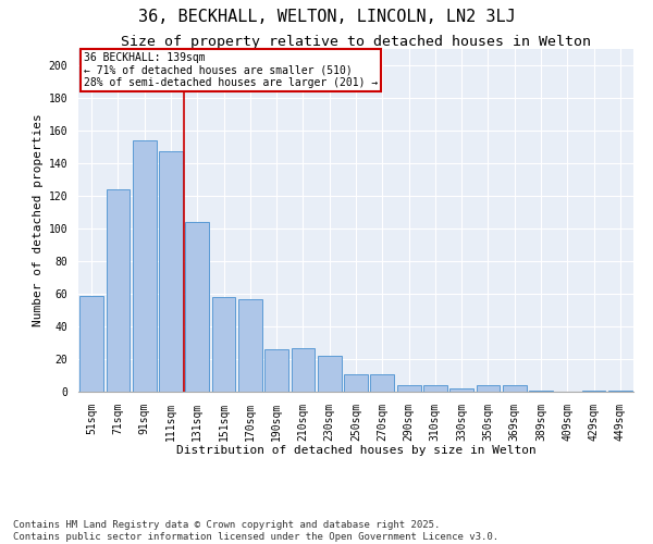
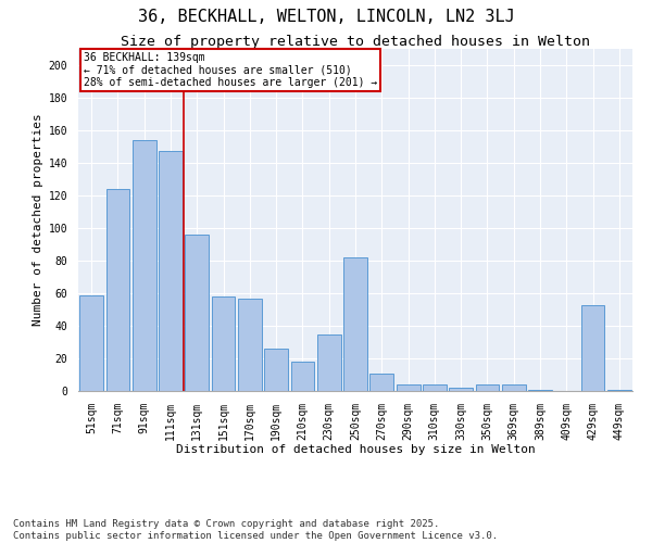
131sqm: 104 -> 96
210sqm: 27 -> 18
230sqm: 22 -> 35
250sqm: 11 -> 82
429sqm: 1 -> 53
